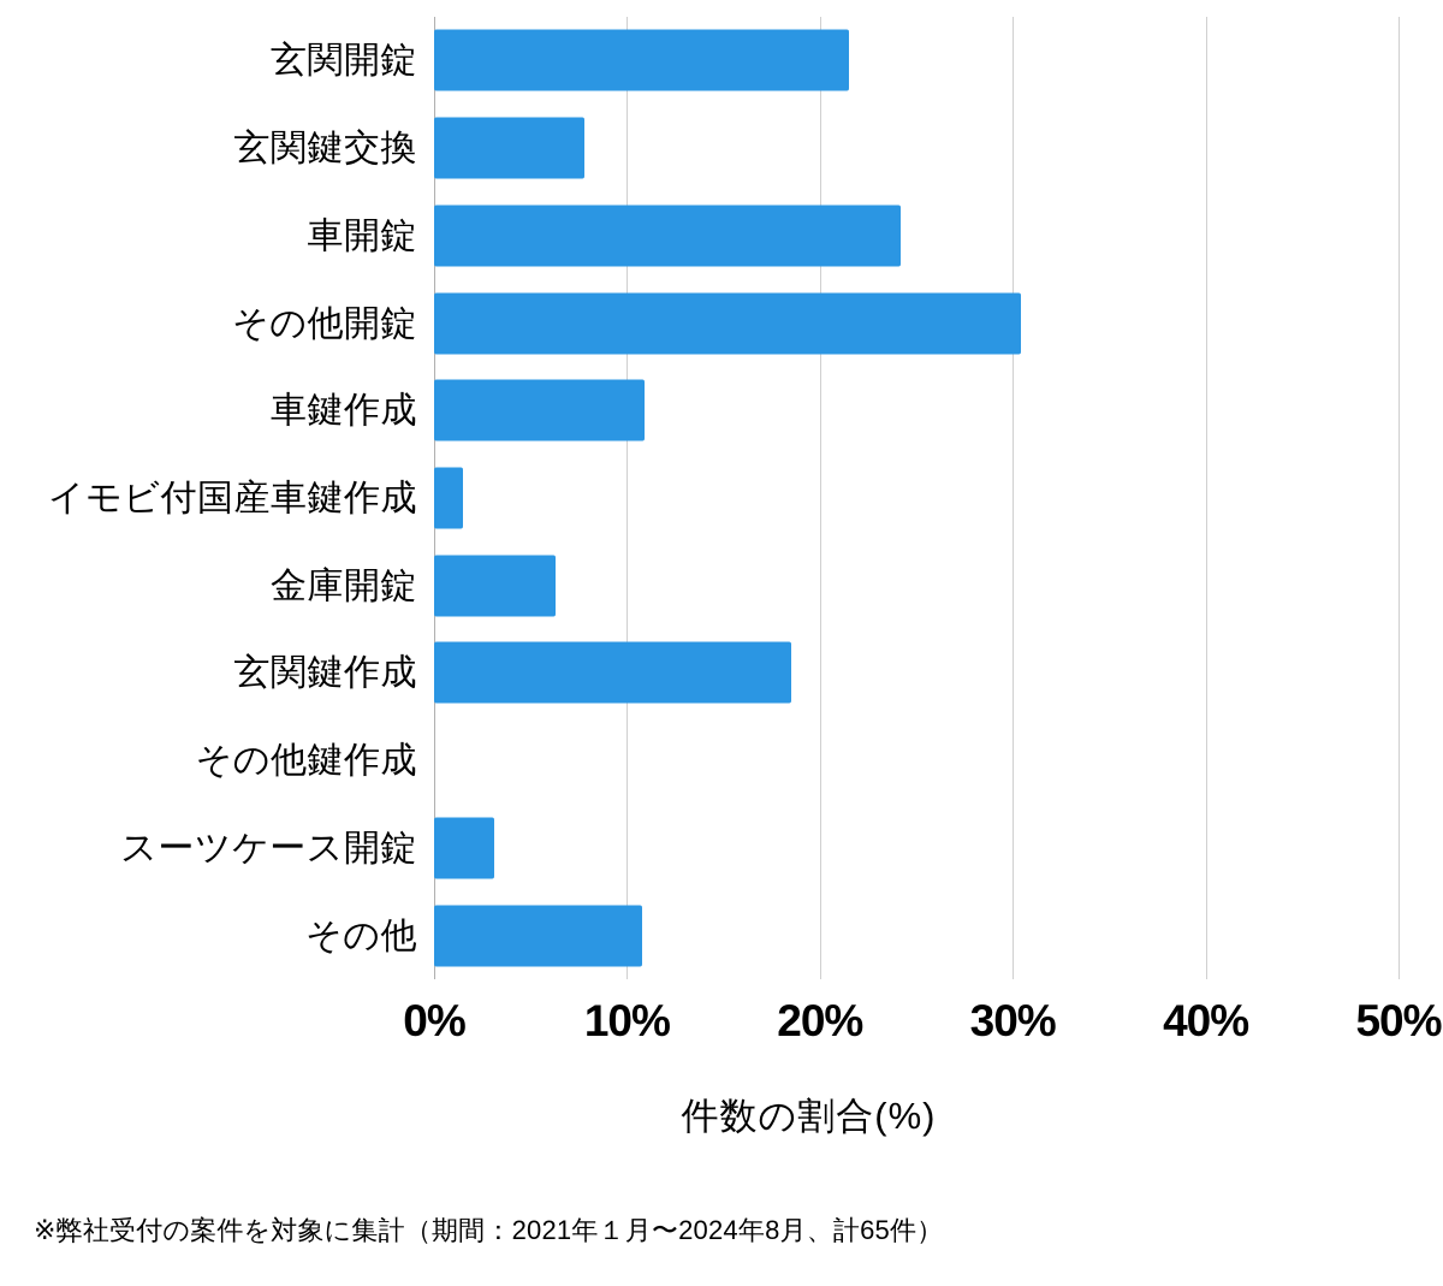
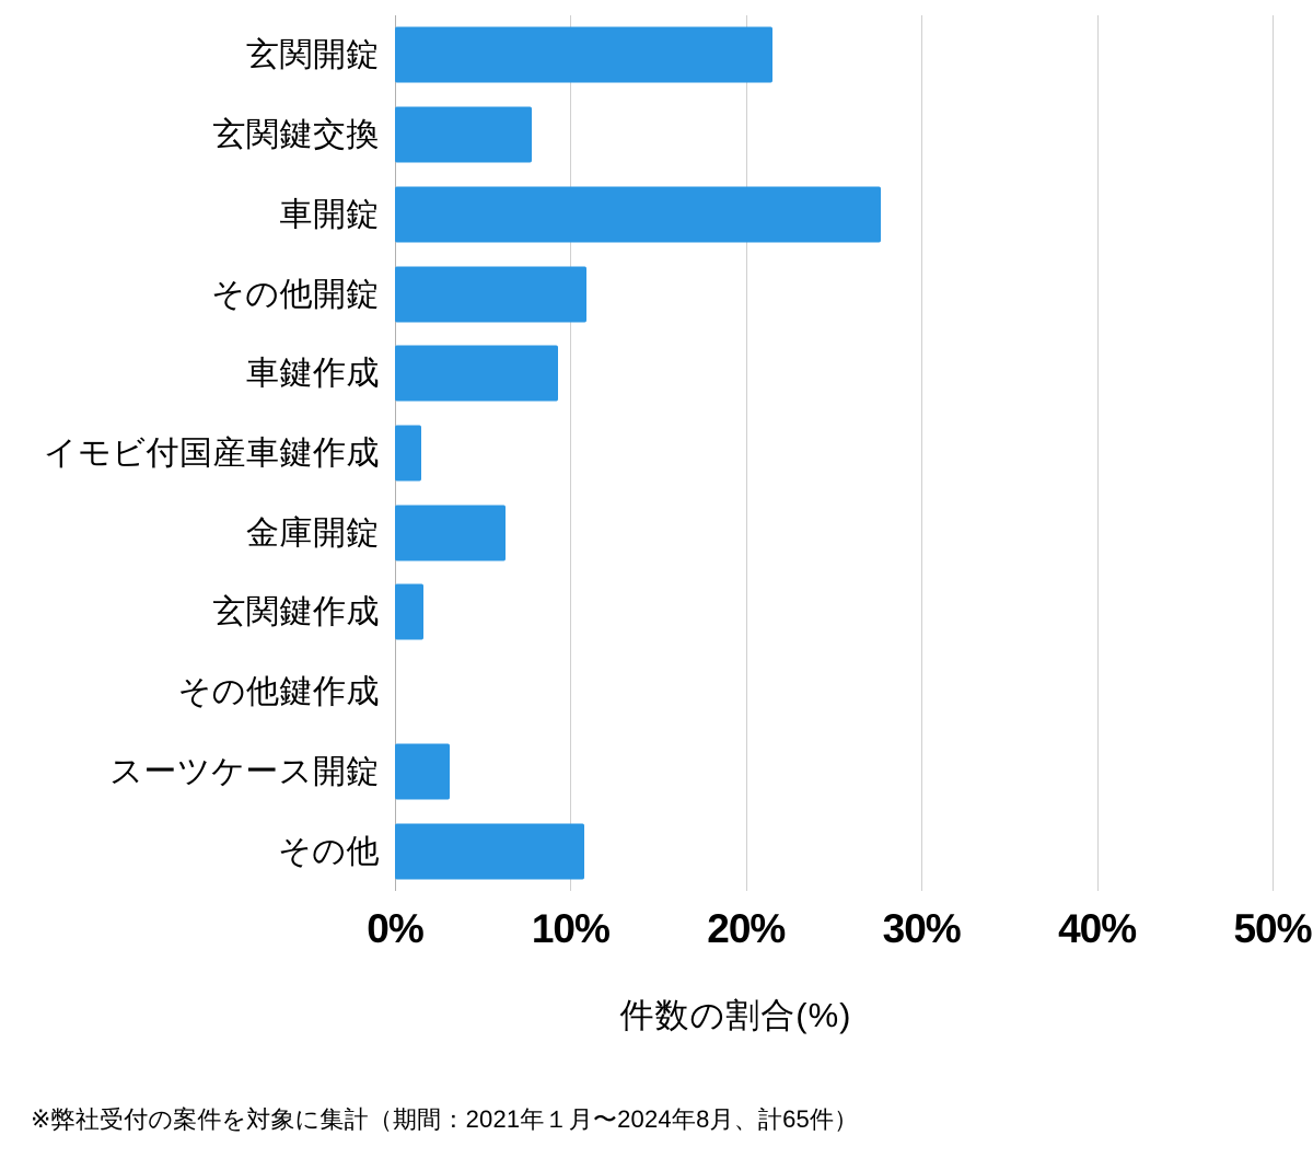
車開錠: 24.2% -> 27.7%
その他開錠: 30.4% -> 10.9%
車鍵作成: 10.9% -> 9.3%
玄関鍵作成: 18.5% -> 1.6%
